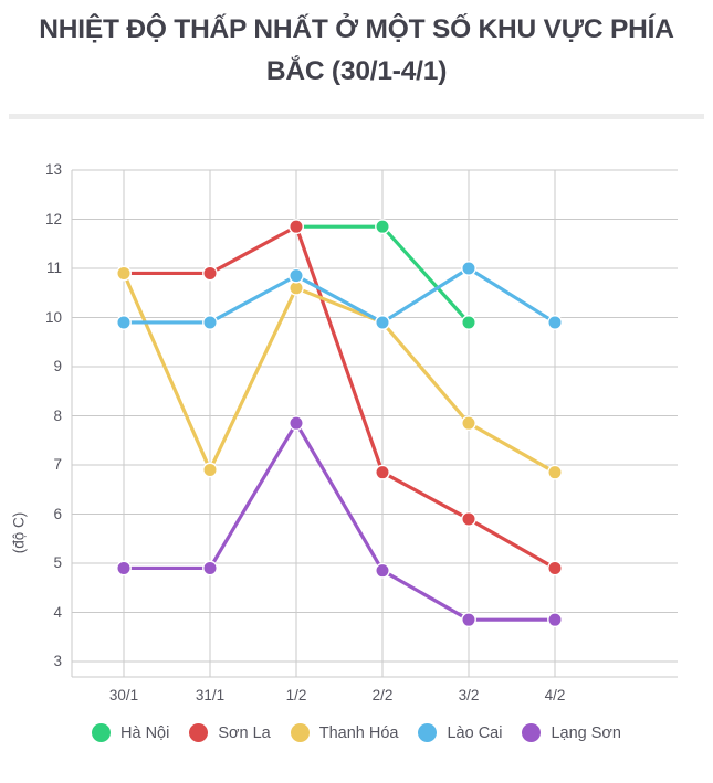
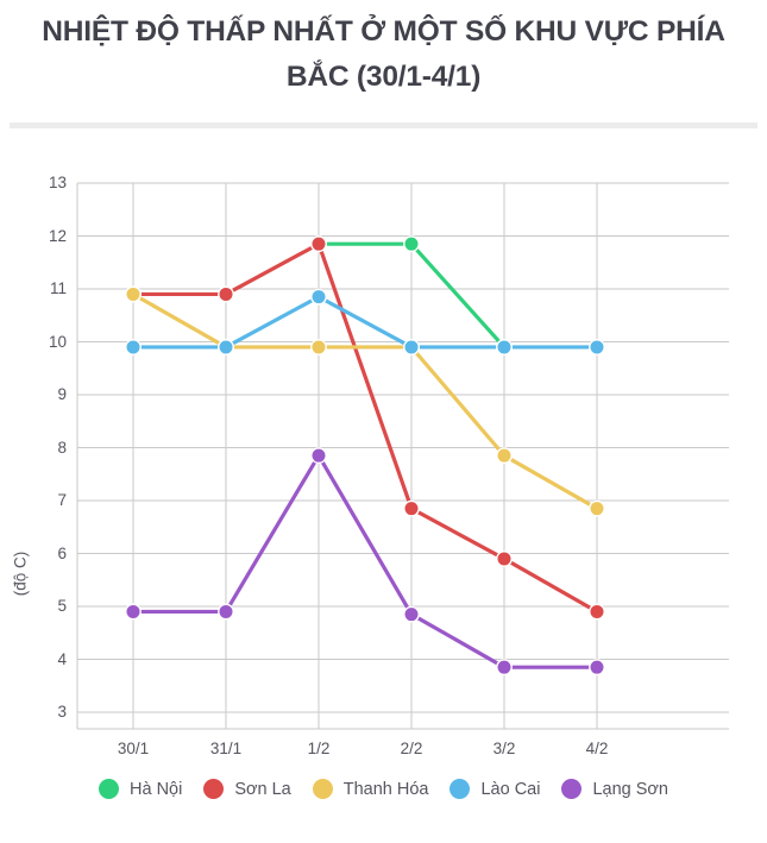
Thanh Hóa/31/1: 6.9 -> 9.9
Thanh Hóa/1/2: 10.6 -> 9.9
Lào Cai/3/2: 11.0 -> 9.9
